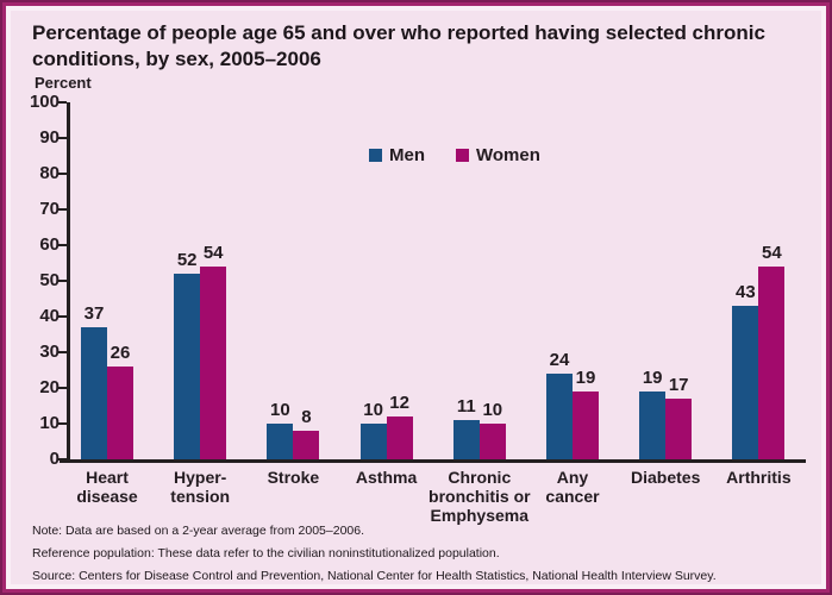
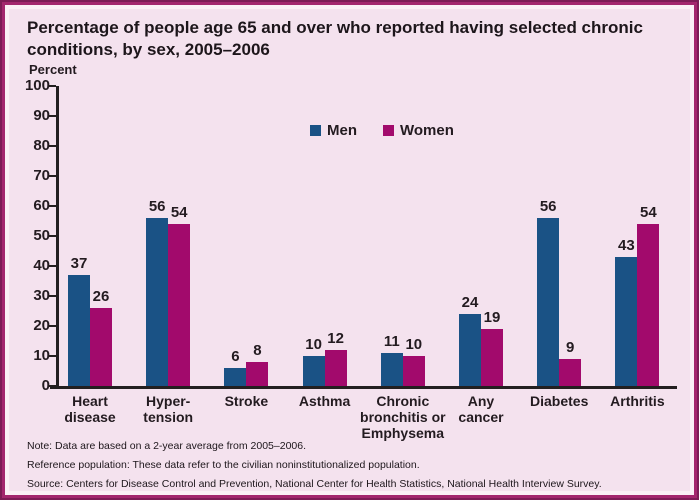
Men/Hyper- tension: 52 -> 56
Men/Stroke: 10 -> 6
Men/Diabetes: 19 -> 56
Women/Diabetes: 17 -> 9
